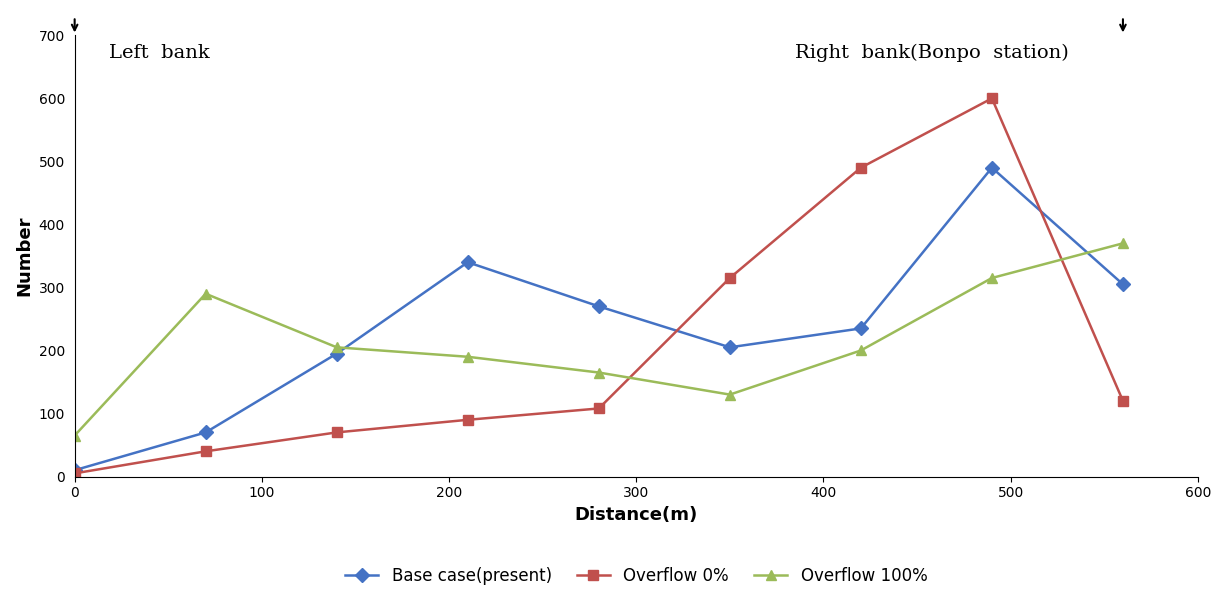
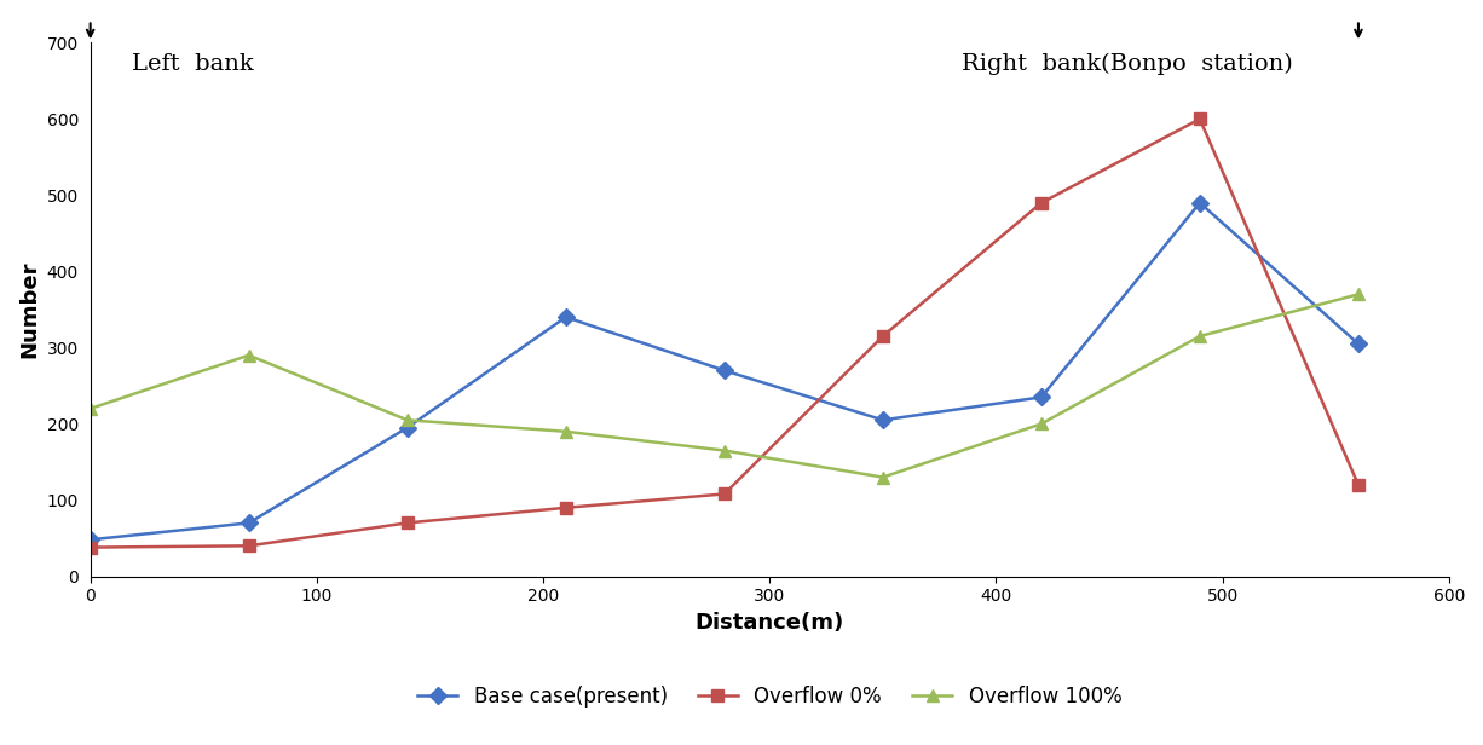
Base case(present)/0: 10 -> 48
Overflow 0%/0: 5 -> 38
Overflow 100%/0: 65 -> 220
